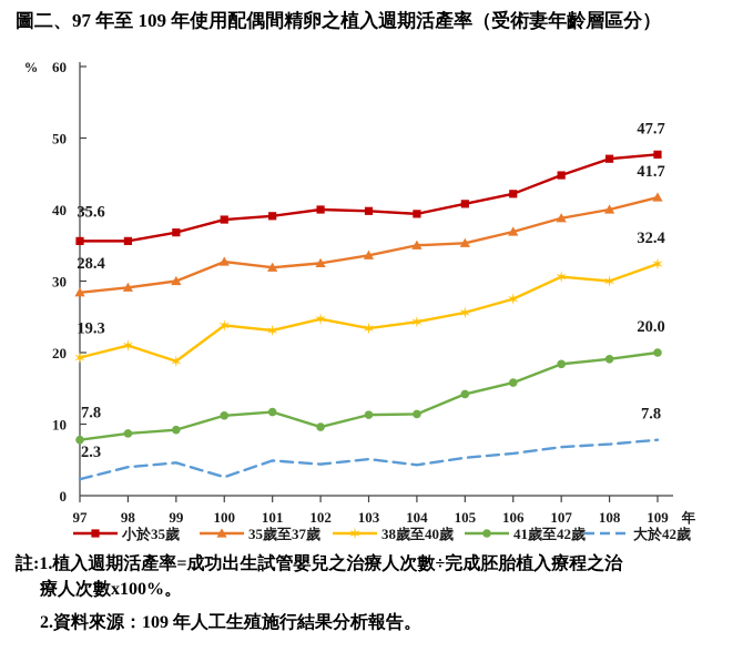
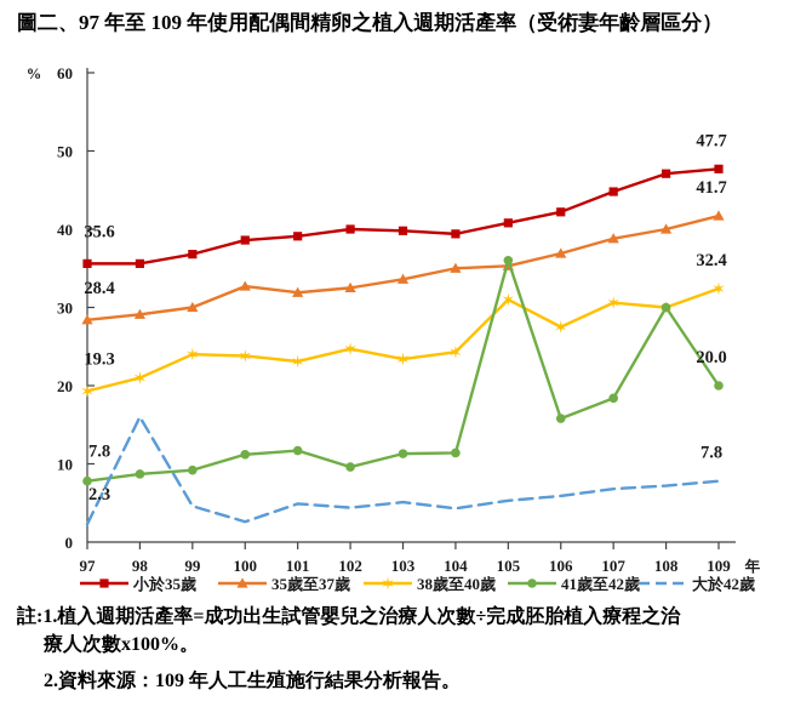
大於42歲/98: 4 -> 16
38歲至40歲/99: 19 -> 24
38歲至40歲/105: 26 -> 31
41歲至42歲/105: 14 -> 36
41歲至42歲/108: 19 -> 30
